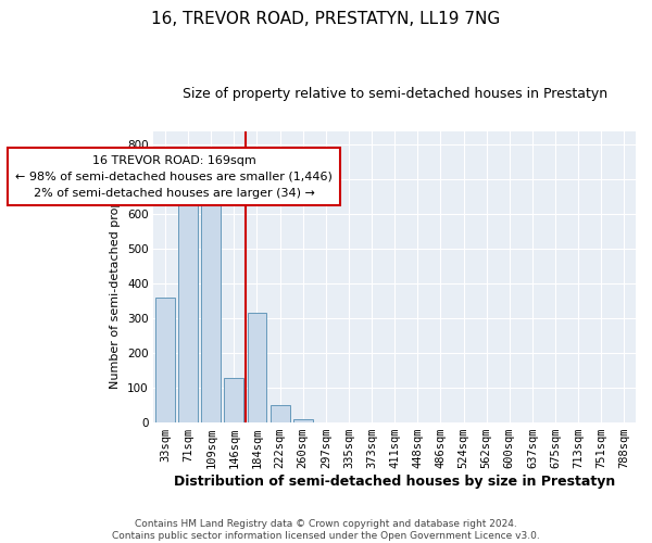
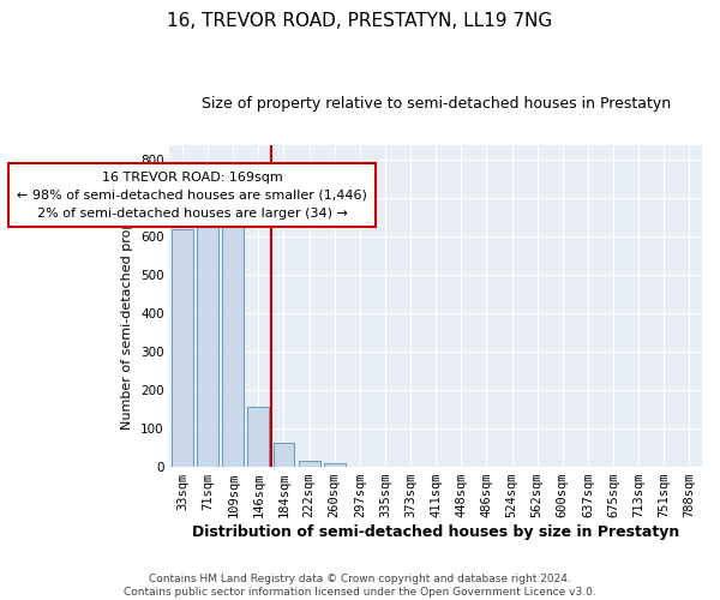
33sqm: 360 -> 619
146sqm: 130 -> 158
184sqm: 315 -> 63
222sqm: 50 -> 17
